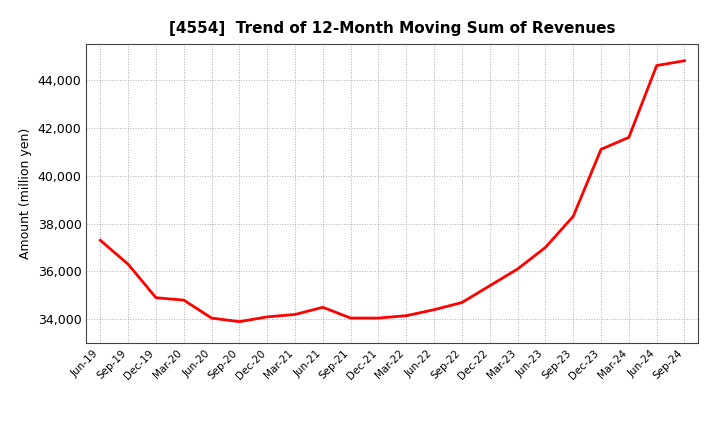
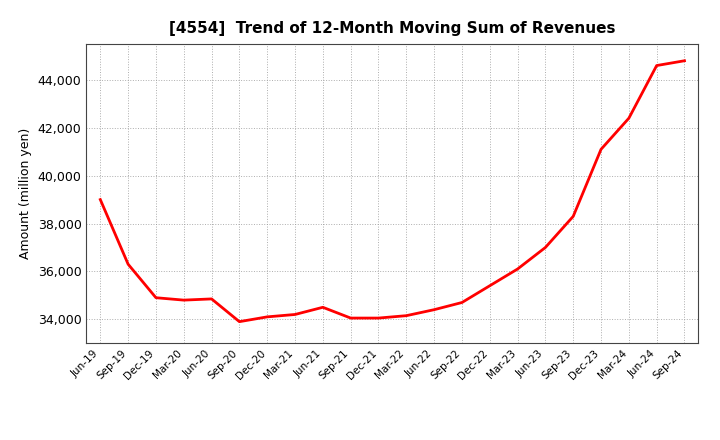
Jun-19: 37,300 -> 39,000
Jun-20: 34,050 -> 34,850
Mar-24: 41,600 -> 42,400
